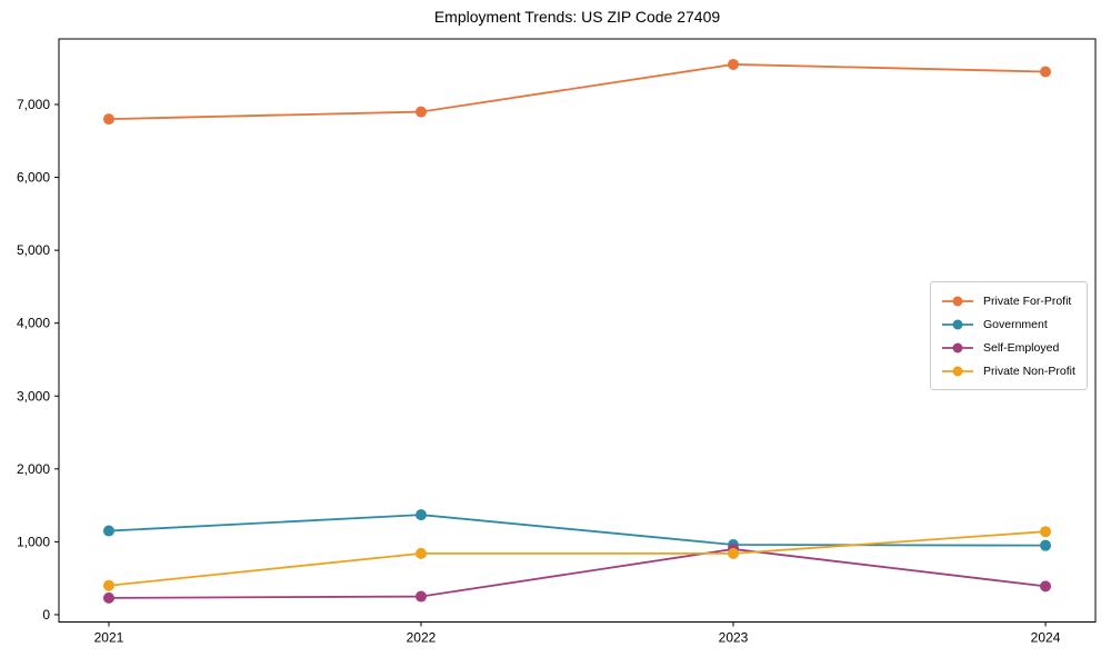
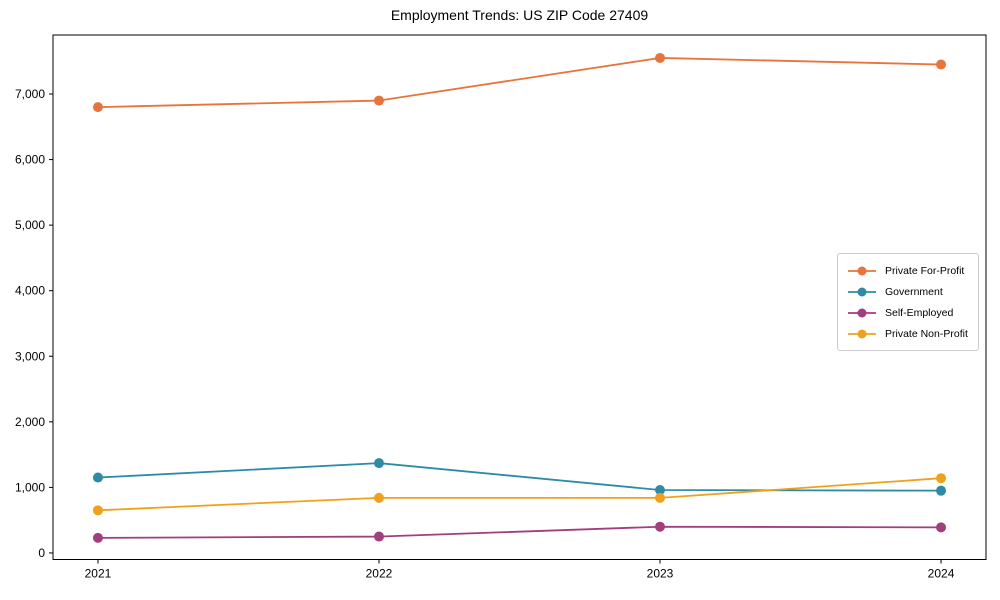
Private Non-Profit/2021: 400 -> 600
Self-Employed/2023: 900 -> 400
